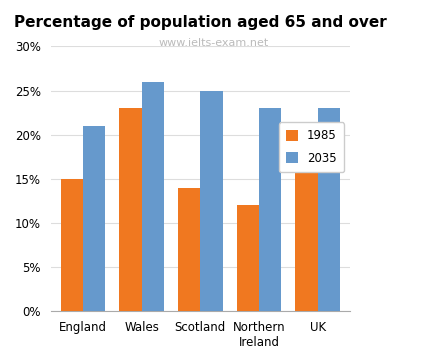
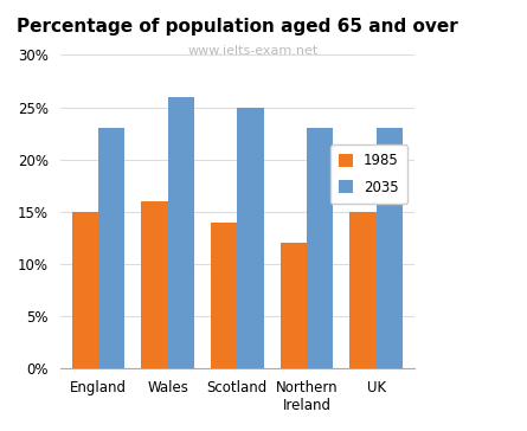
2035/England: 21% -> 23%
1985/Wales: 23% -> 16%
1985/UK: 16% -> 15%
